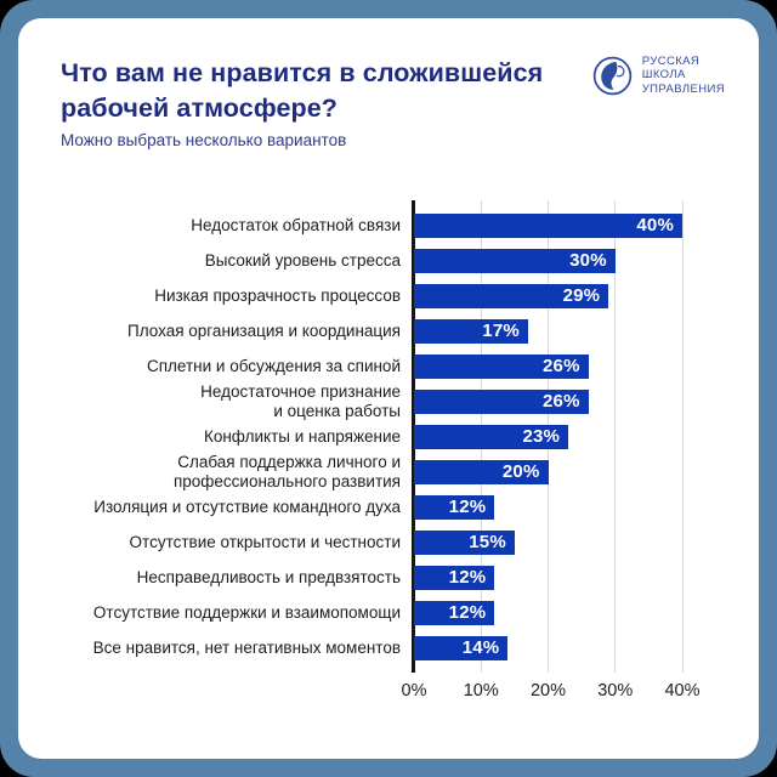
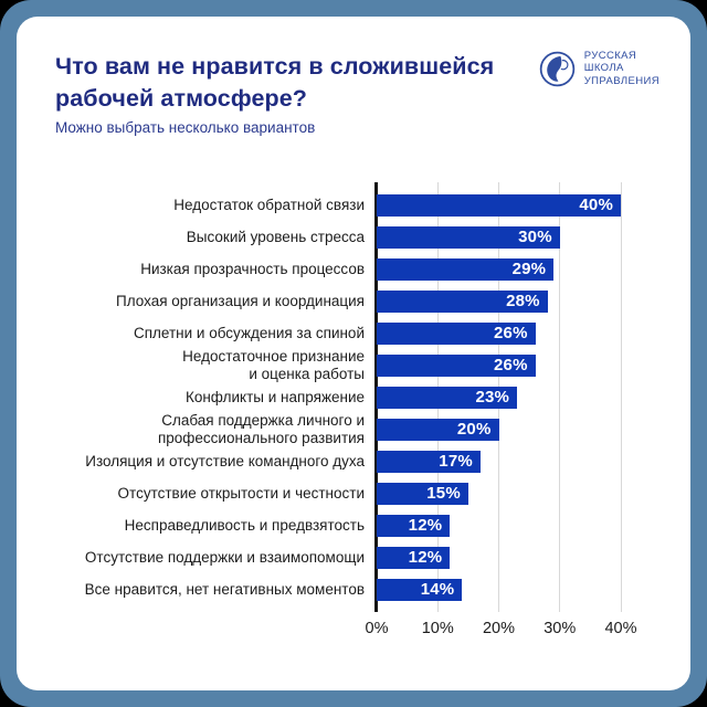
Плохая организация и координация: 17% -> 28%
Изоляция и отсутствие командного духа: 12% -> 17%
